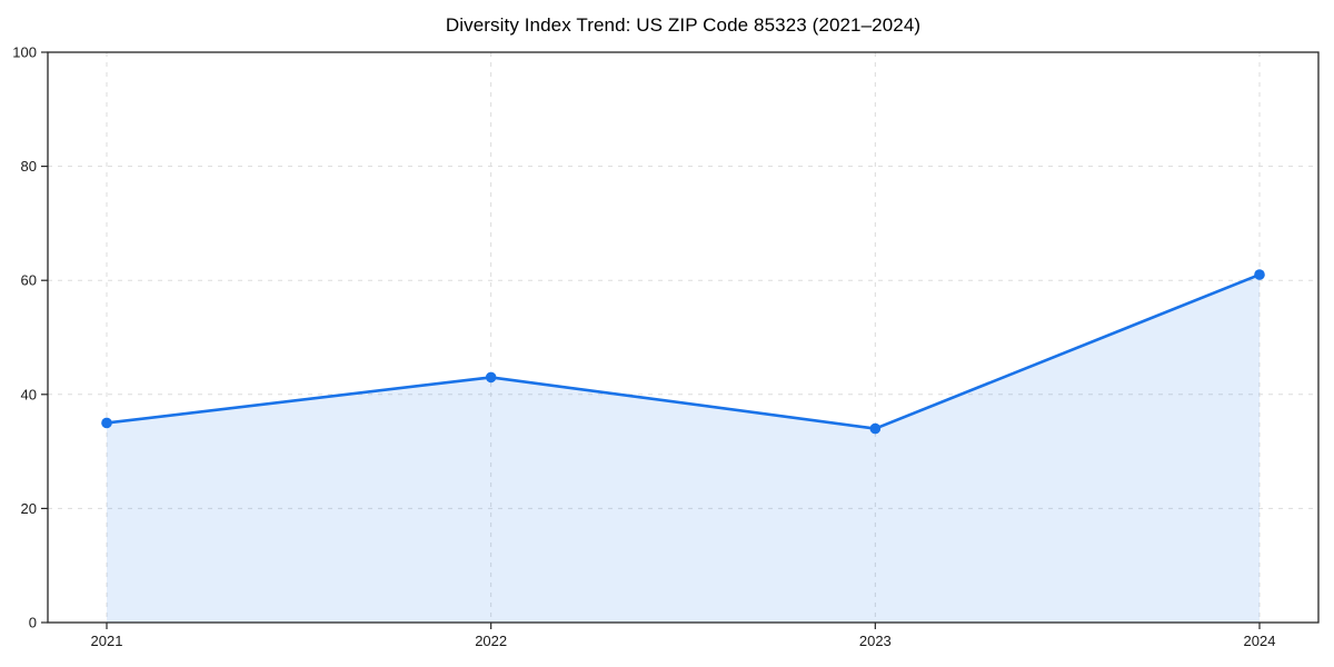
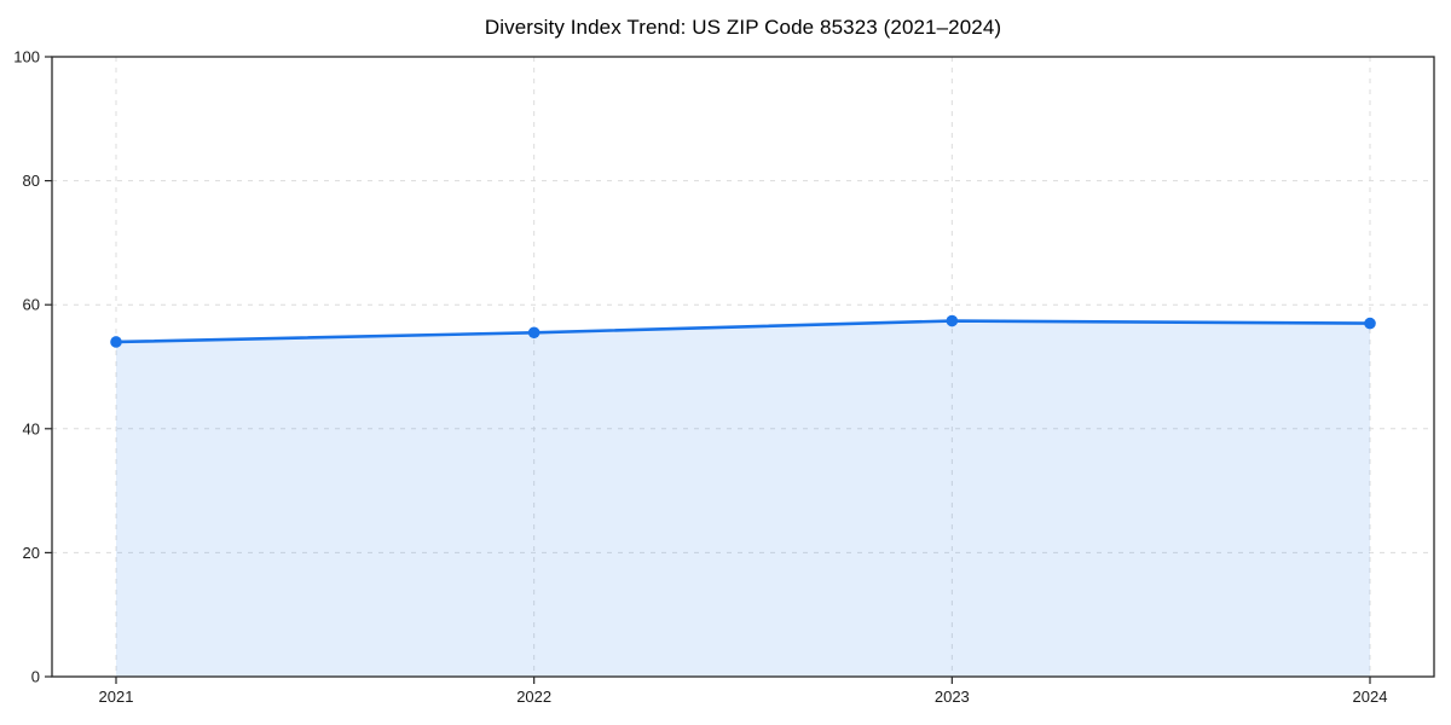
2021: 35 -> 54
2022: 43 -> 56
2023: 34 -> 57
2024: 61 -> 57
